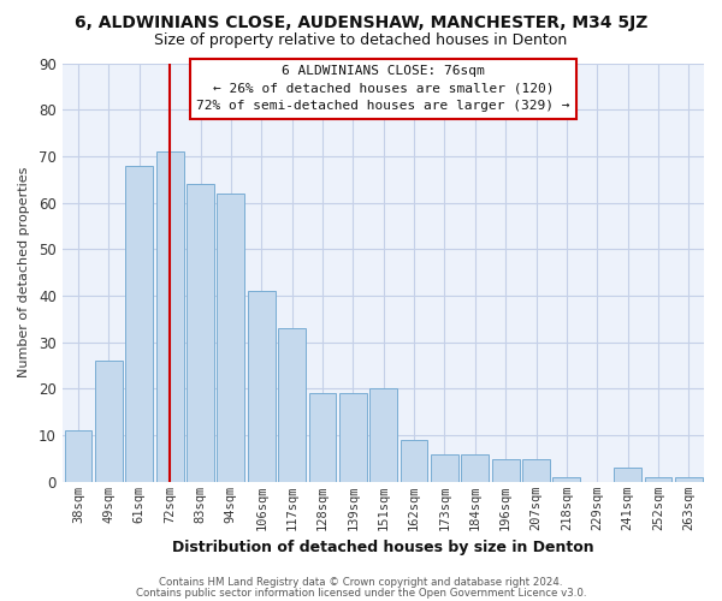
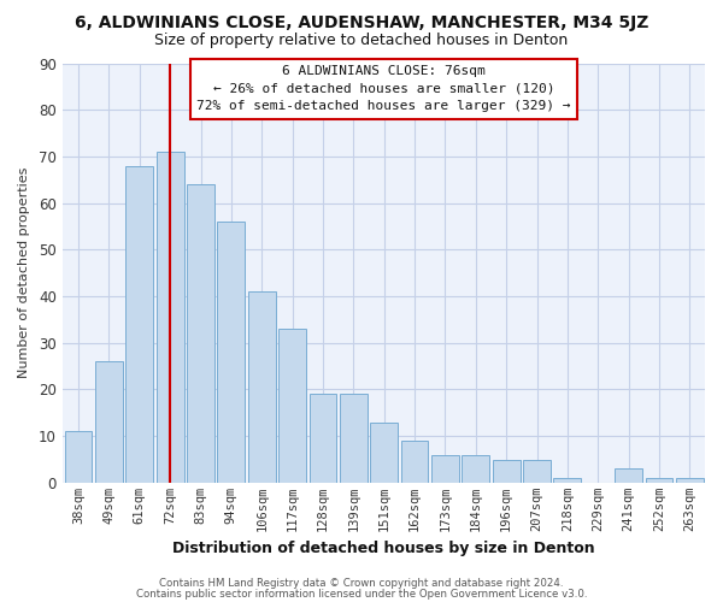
94sqm: 62 -> 56
151sqm: 20 -> 13
